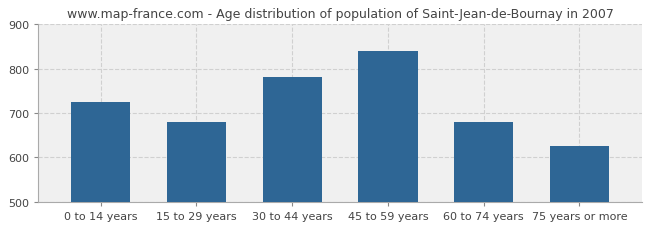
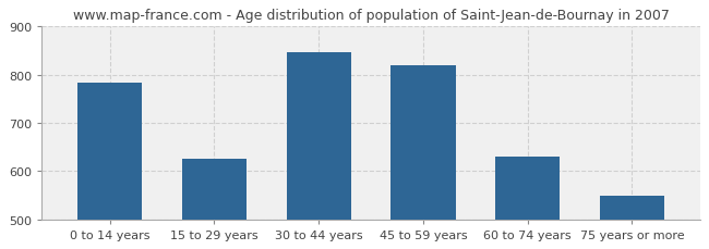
0 to 14 years: 725 -> 783
15 to 29 years: 680 -> 625
30 to 44 years: 780 -> 847
45 to 59 years: 840 -> 820
60 to 74 years: 680 -> 630
75 years or more: 625 -> 549
